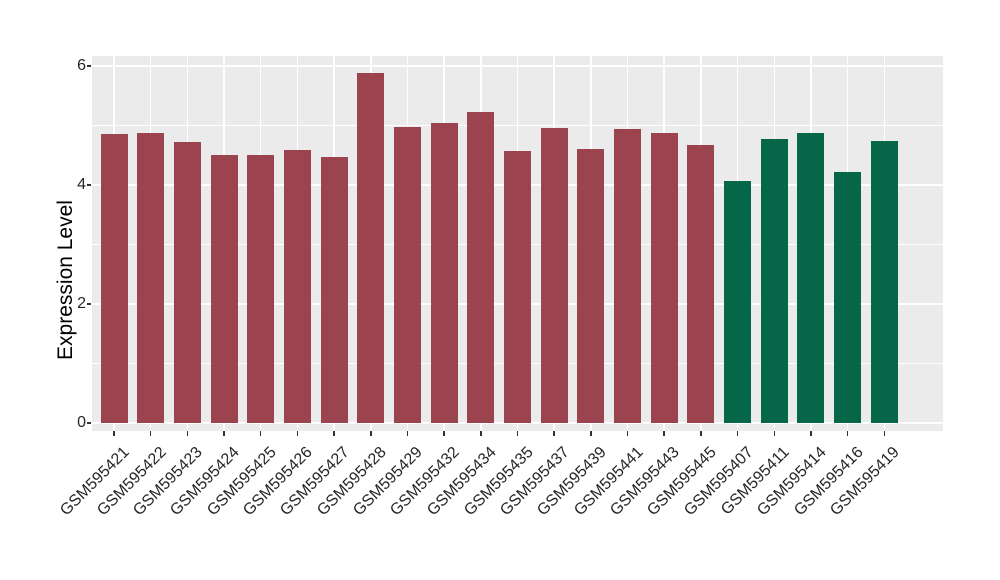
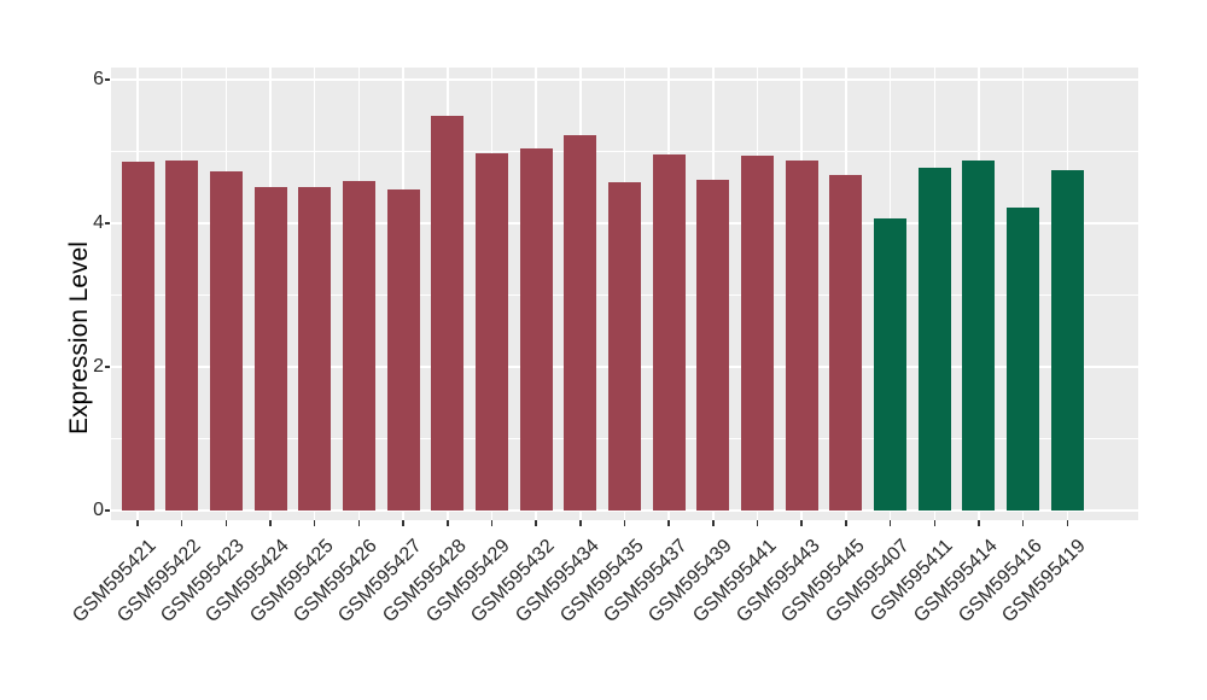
GSM595428: 5.9 -> 5.5
